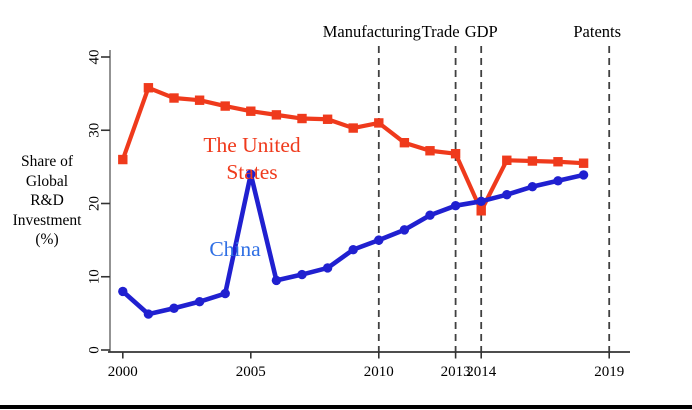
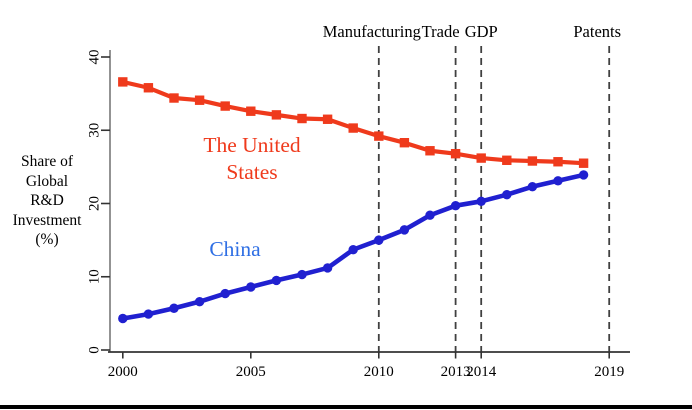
The United States/2000: 26 -> 37
China/2000: 8 -> 4
China/2005: 24 -> 9
The United States/2010: 31 -> 29
The United States/2014: 19 -> 26
